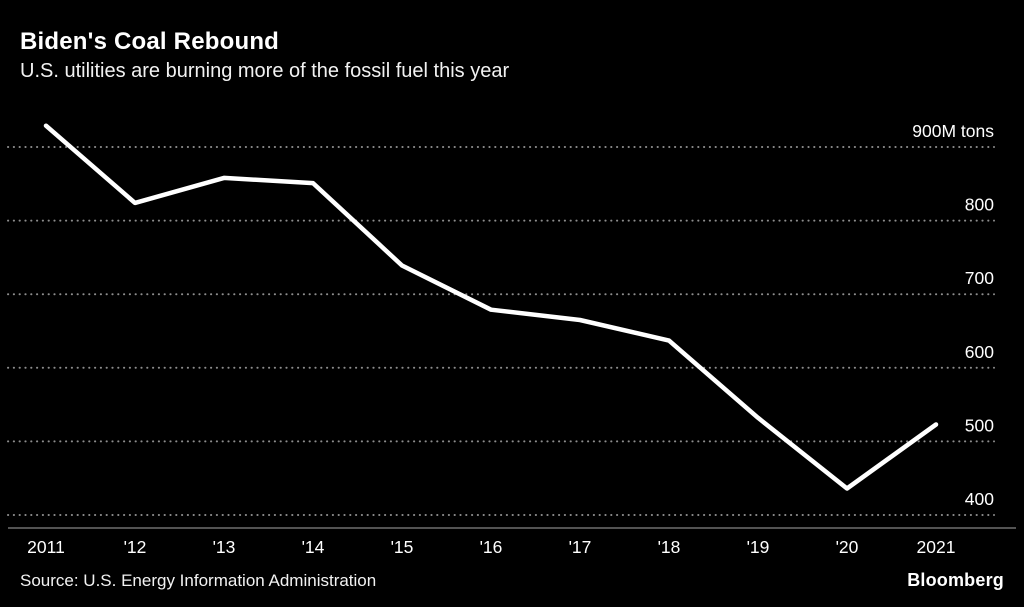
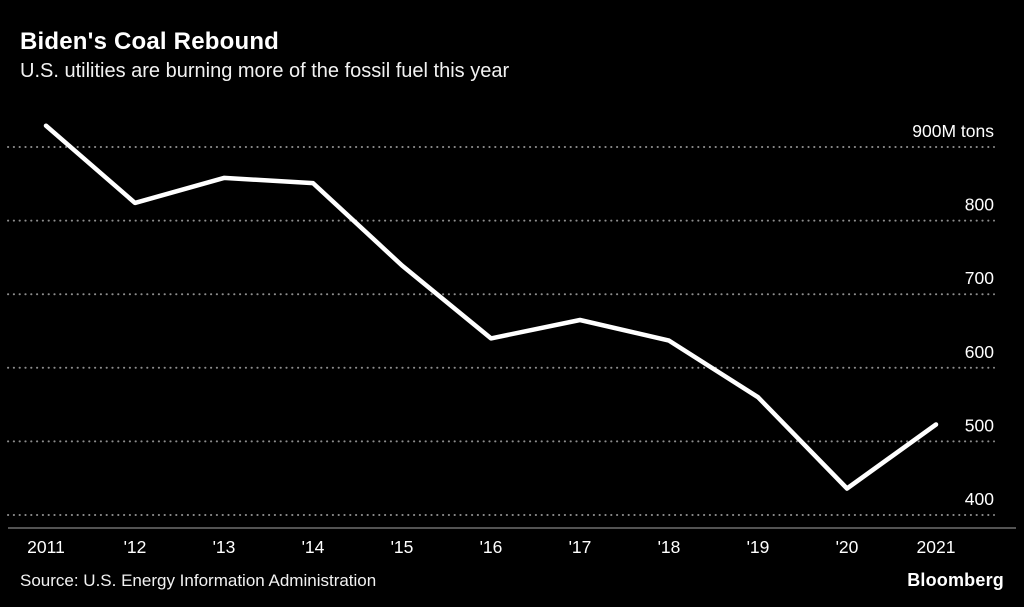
'16: 680 -> 640
'19: 530 -> 560
